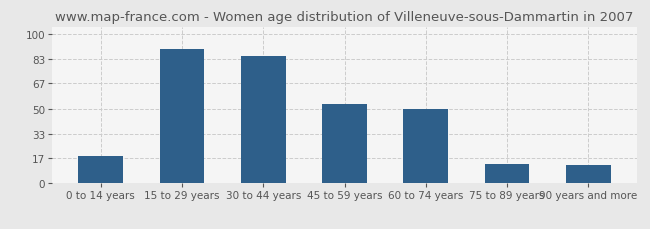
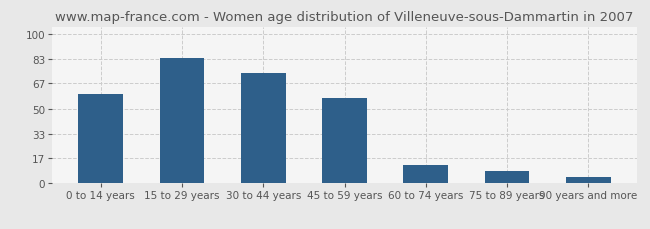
0 to 14 years: 18 -> 60
15 to 29 years: 90 -> 84
30 to 44 years: 85 -> 74
45 to 59 years: 53 -> 57
60 to 74 years: 50 -> 12
75 to 89 years: 13 -> 8
90 years and more: 12 -> 4
